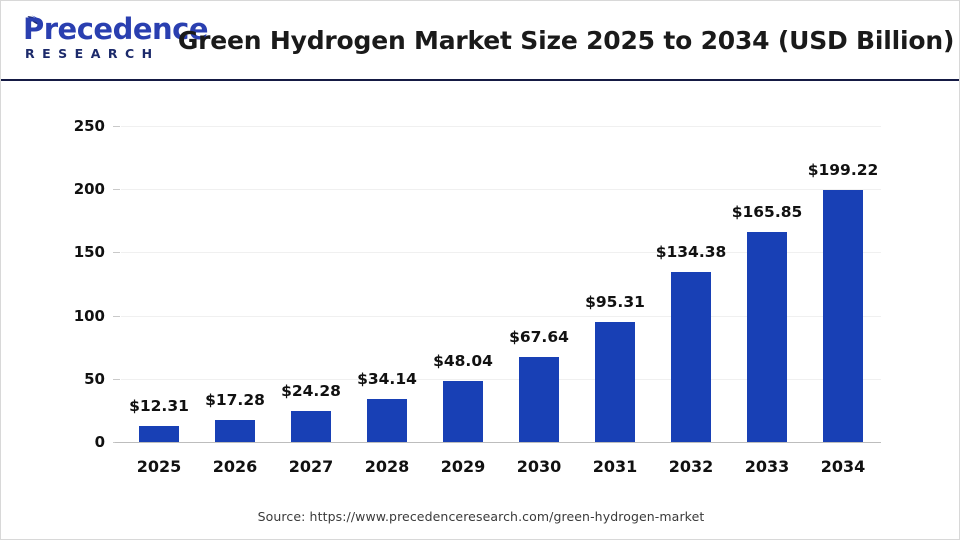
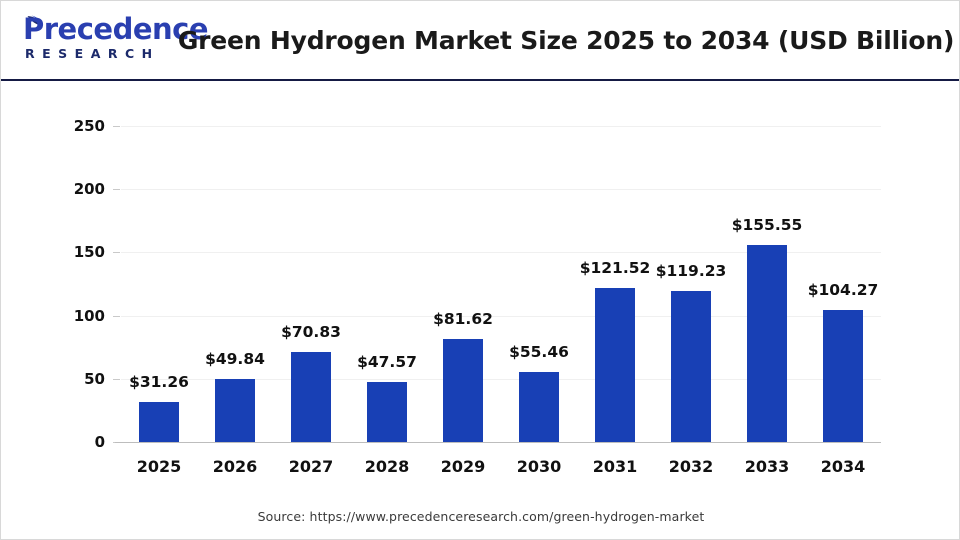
2025: $12.31 -> $31.26
2026: $17.28 -> $49.84
2027: $24.28 -> $70.83
2028: $34.14 -> $47.57
2029: $48.04 -> $81.62
2030: $67.64 -> $55.46
2031: $95.31 -> $121.52
2032: $134.38 -> $119.23
2033: $165.85 -> $155.55
2034: $199.22 -> $104.27
